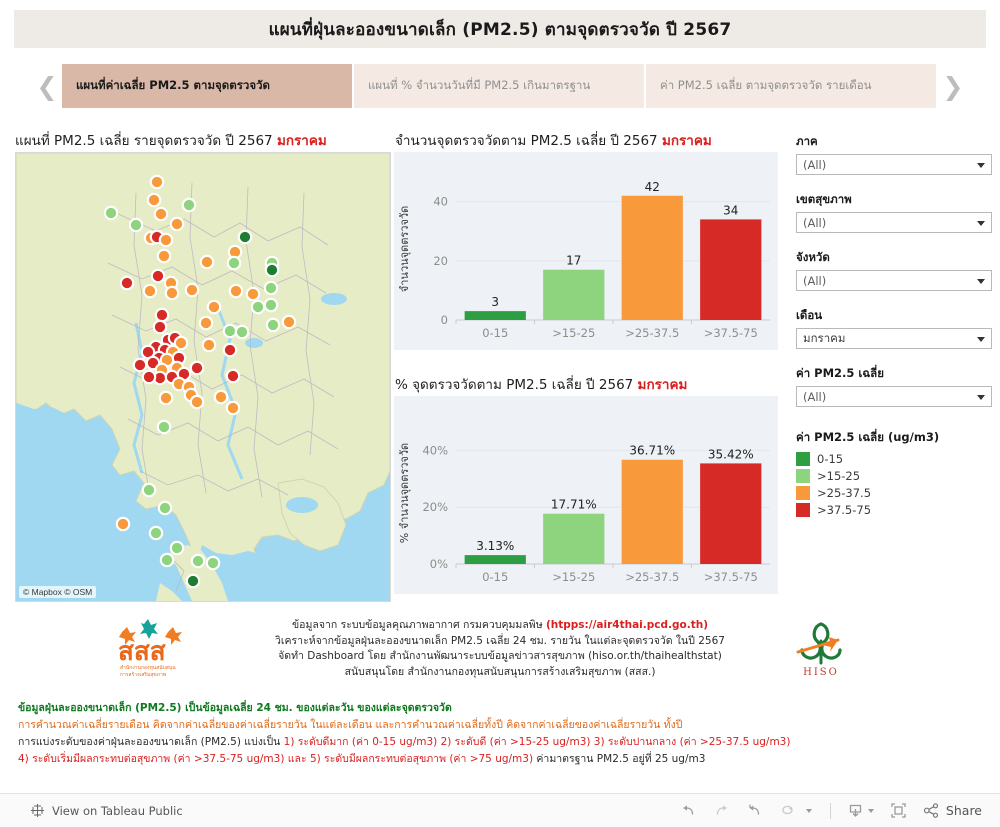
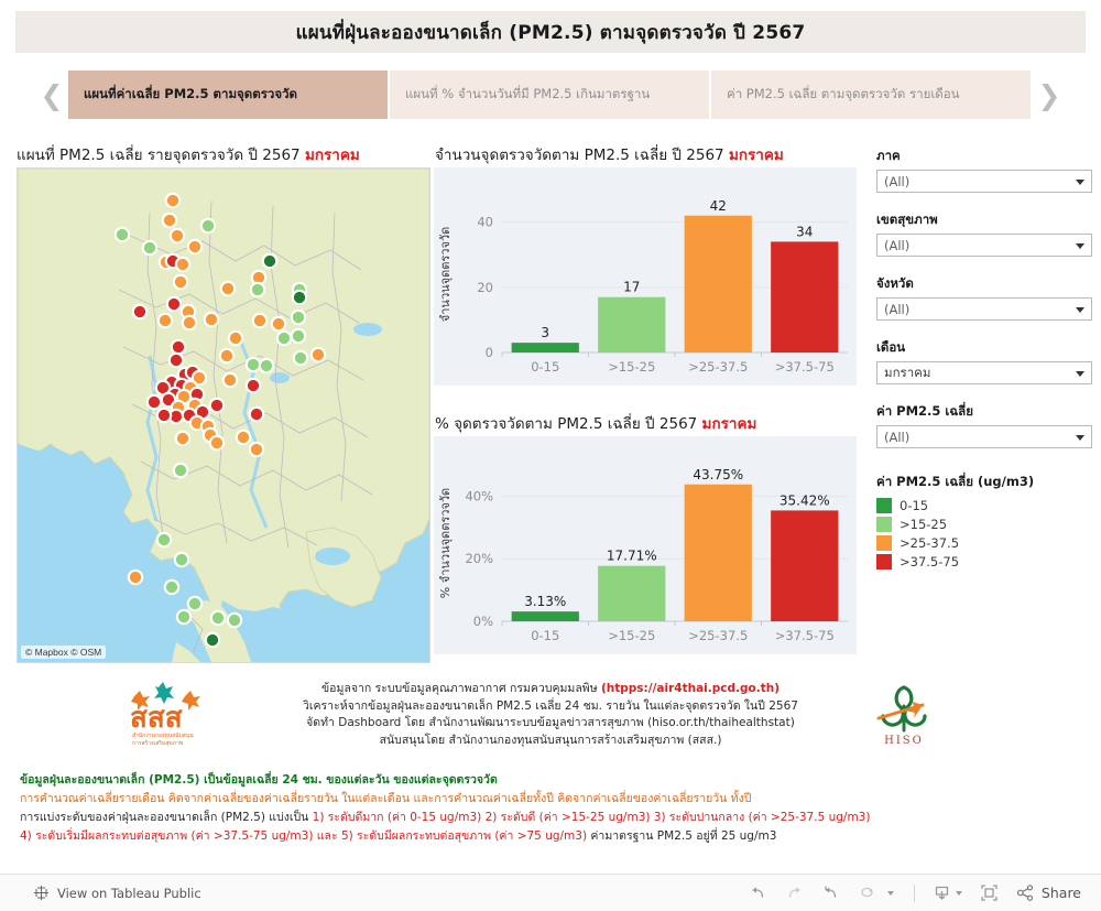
% จุดตรวจวัดตาม PM2.5 เฉลี่ย ปี 2567/>25-37.5: 36.71% -> 43.75%
